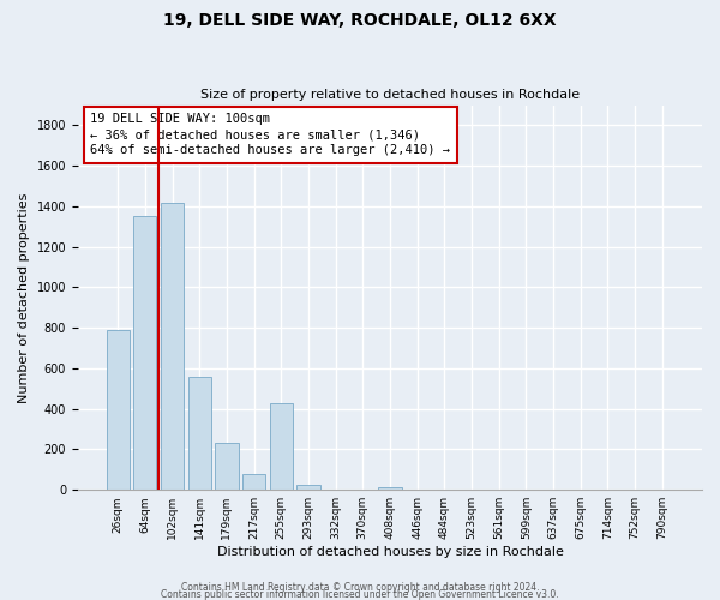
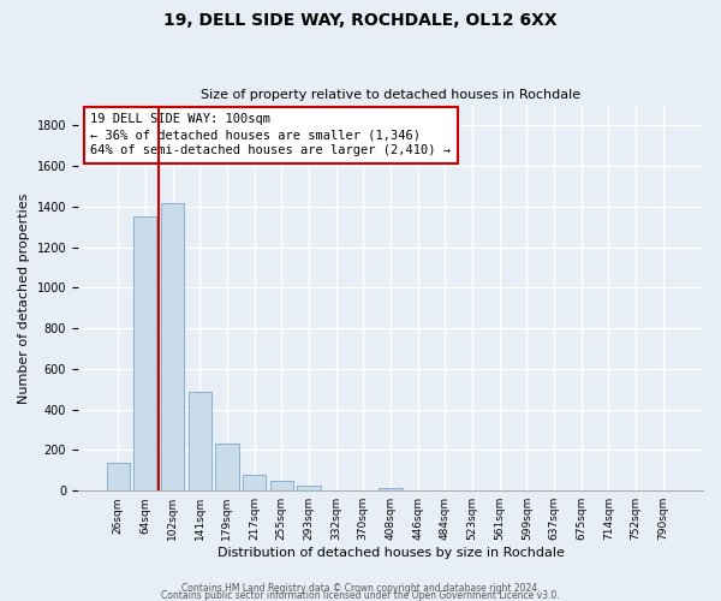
26sqm: 790 -> 140
141sqm: 560 -> 490
255sqm: 430 -> 50
